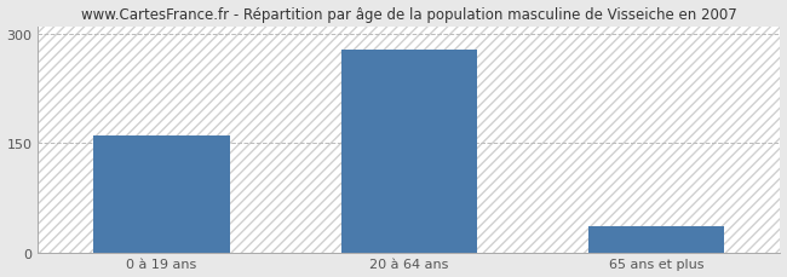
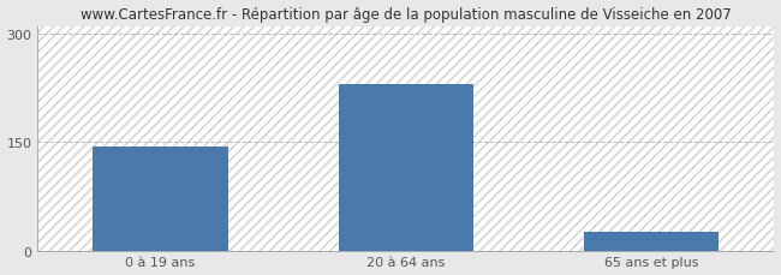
0 à 19 ans: 160 -> 143
20 à 64 ans: 278 -> 230
65 ans et plus: 36 -> 25
